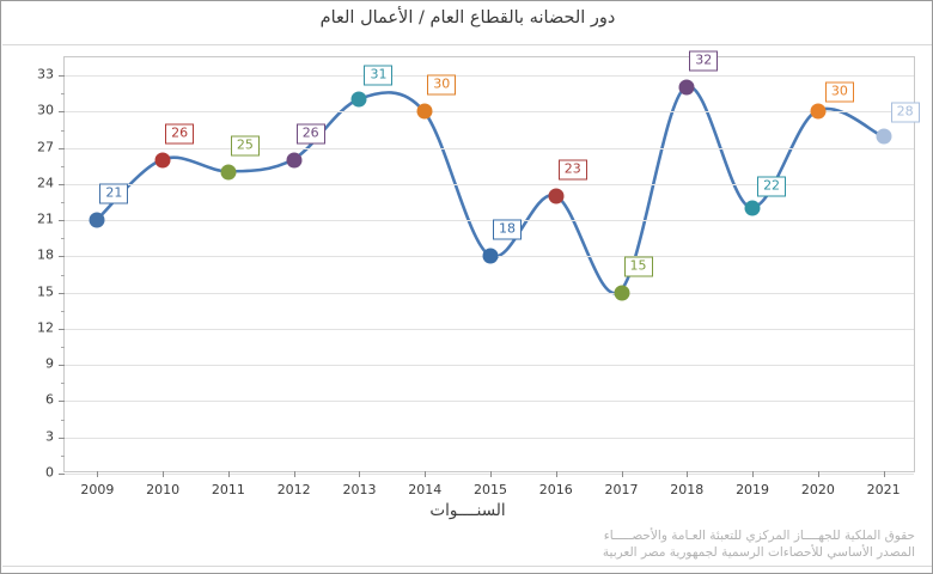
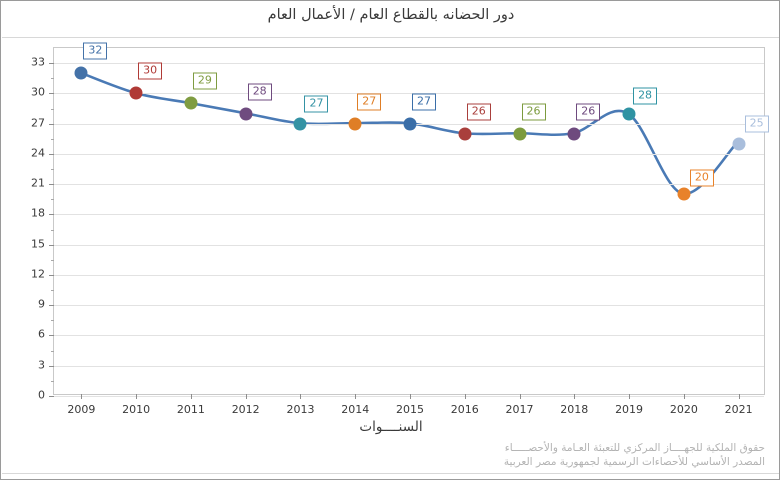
2009: 21 -> 32
2010: 26 -> 30
2011: 25 -> 29
2012: 26 -> 28
2013: 31 -> 27
2014: 30 -> 27
2015: 18 -> 27
2016: 23 -> 26
2017: 15 -> 26
2018: 32 -> 26
2019: 22 -> 28
2020: 30 -> 20
2021: 28 -> 25
